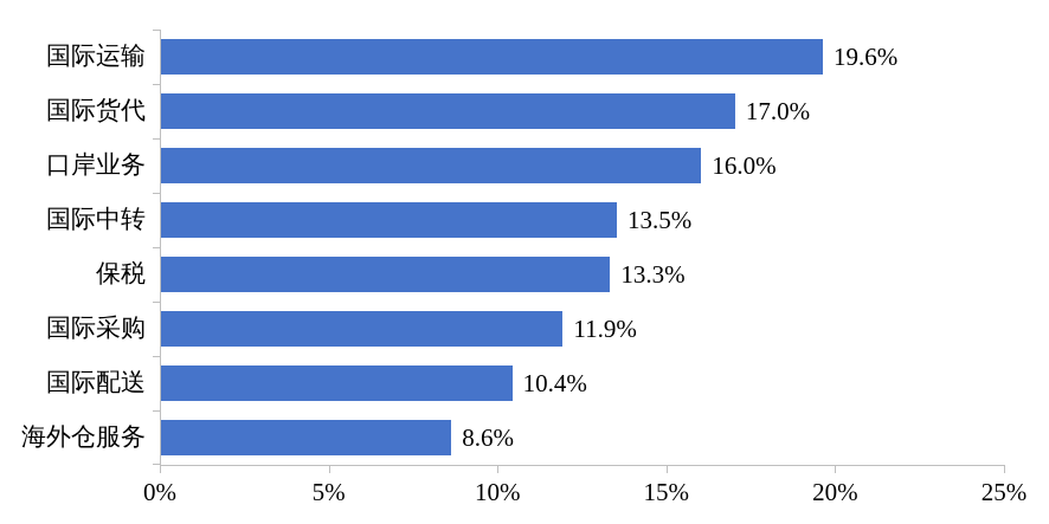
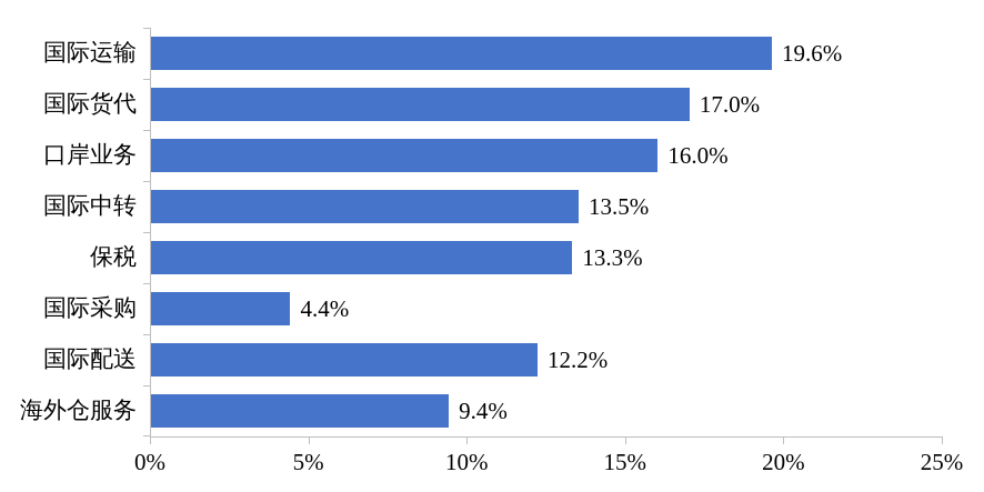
国际采购: 11.9% -> 4.4%
国际配送: 10.4% -> 12.2%
海外仓服务: 8.6% -> 9.4%
